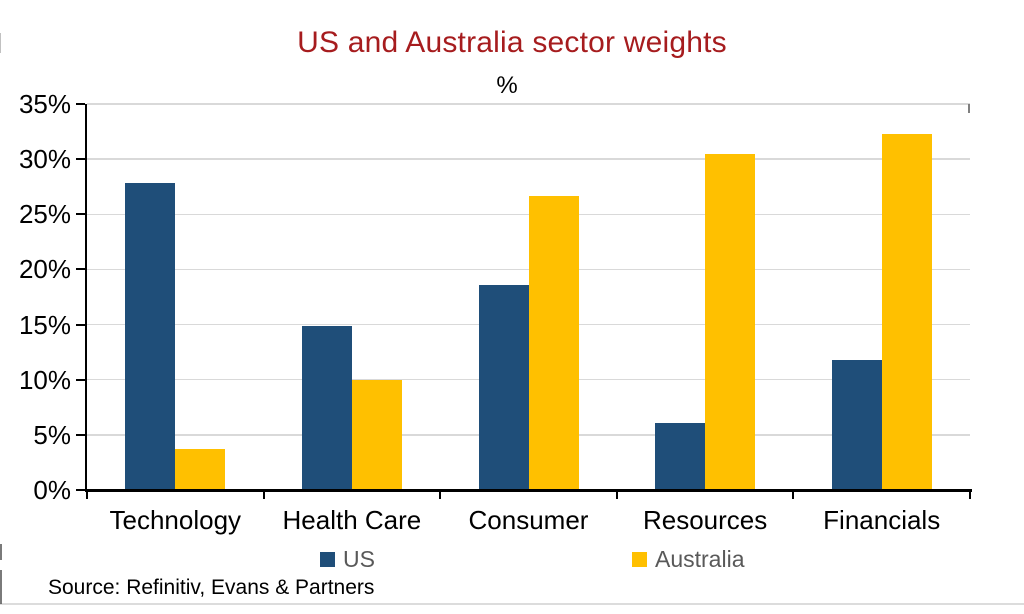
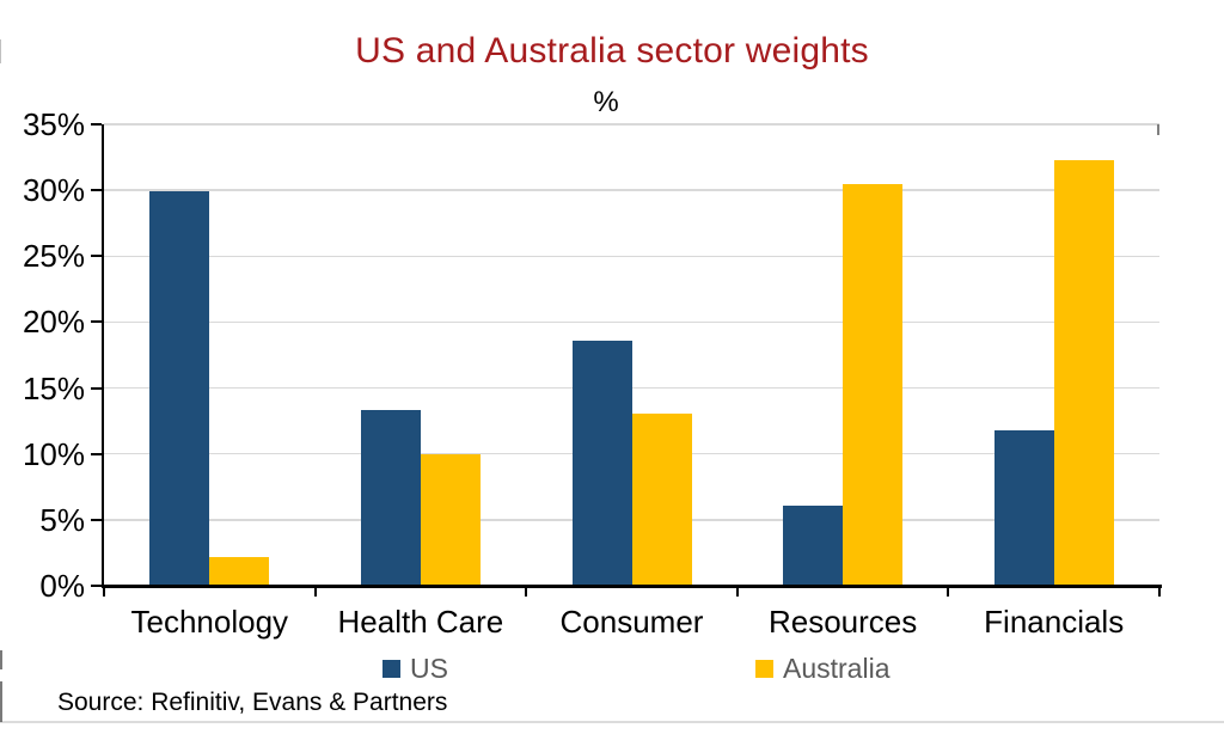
US/Technology: 27.8% -> 29.9%
Australia/Technology: 3.7% -> 2.2%
US/Health Care: 14.9% -> 13.3%
Australia/Consumer: 26.7% -> 13.1%
